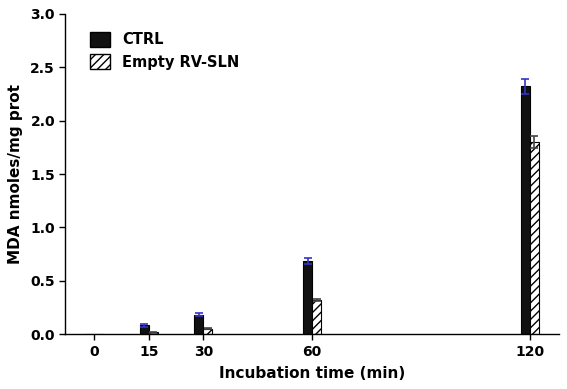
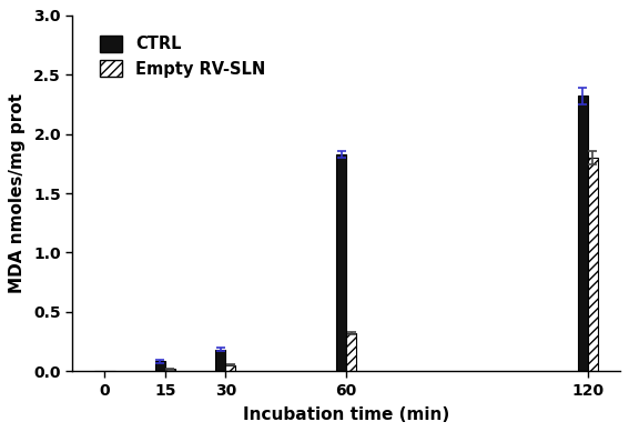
CTRL/60: 0.69 -> 1.83
